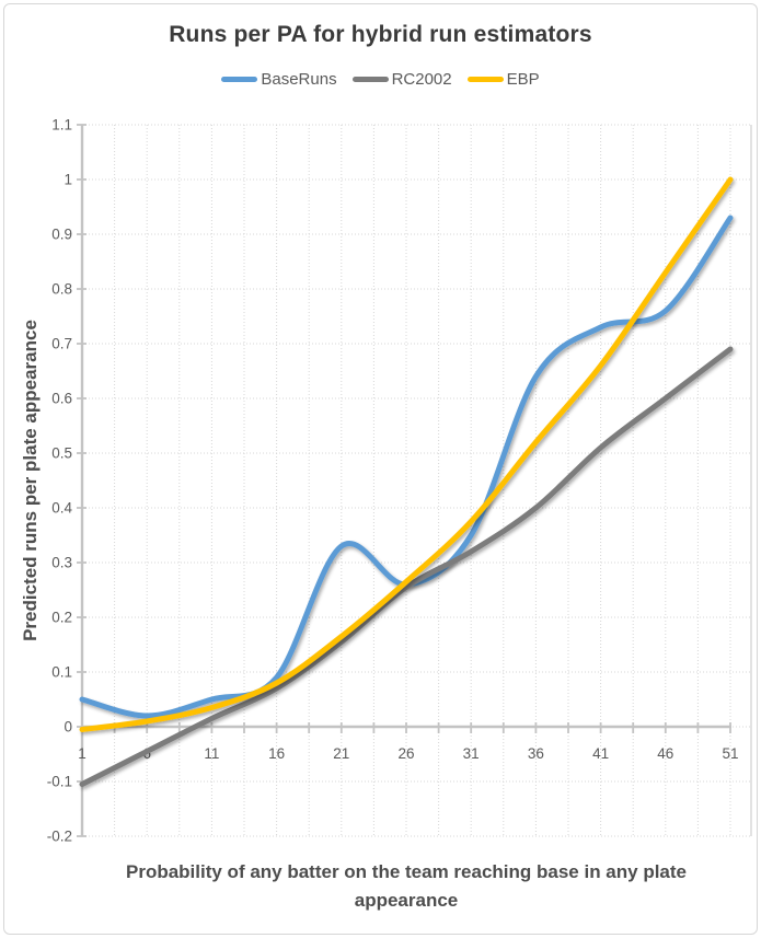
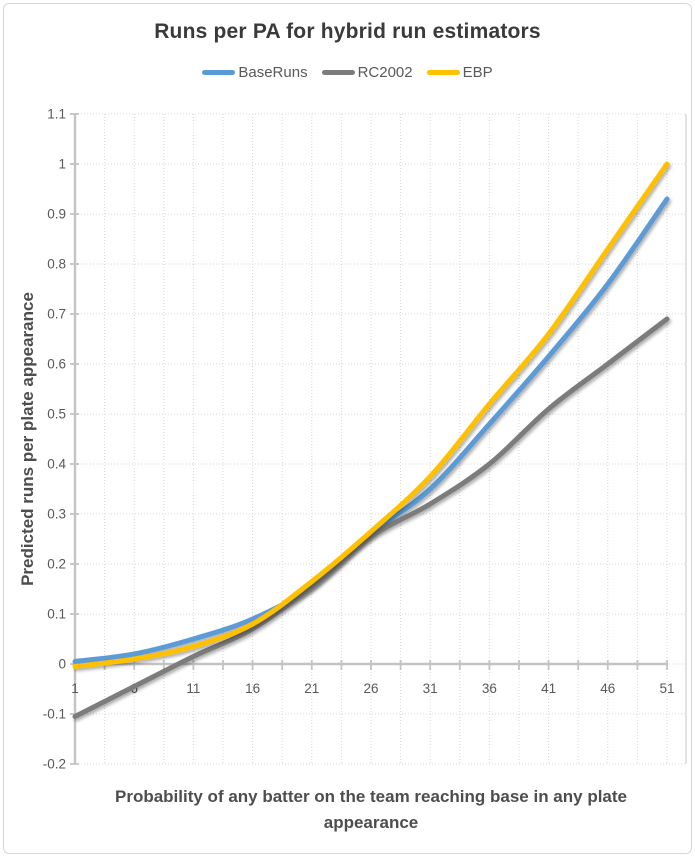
BaseRuns/1: 0.05 -> 0.01
BaseRuns/21: 0.33 -> 0.15
BaseRuns/36: 0.64 -> 0.48
BaseRuns/41: 0.73 -> 0.61
